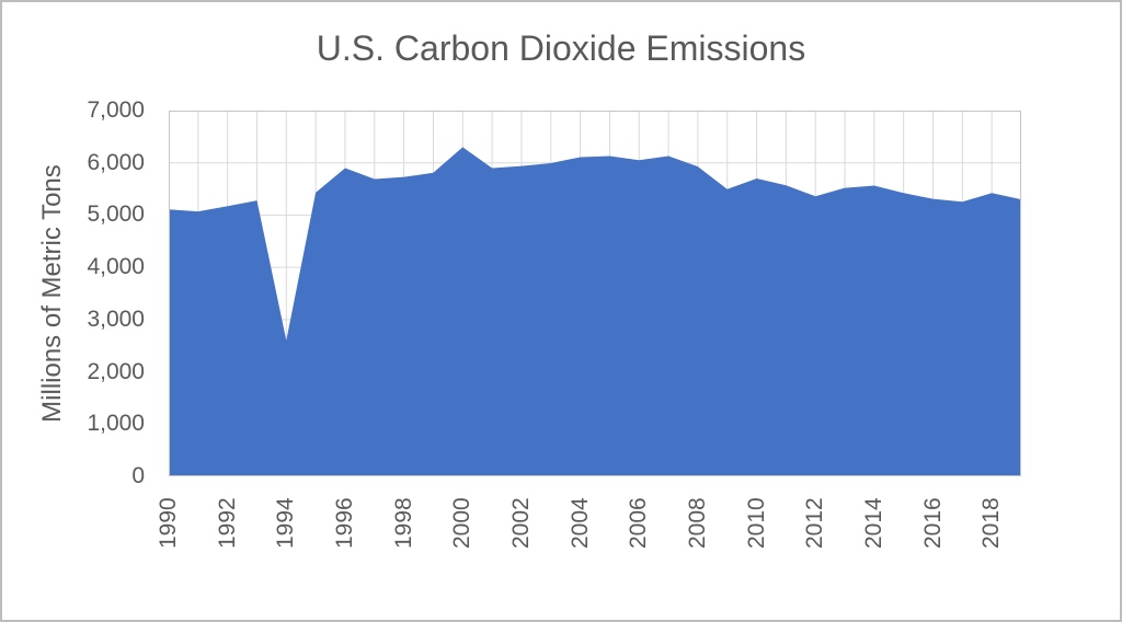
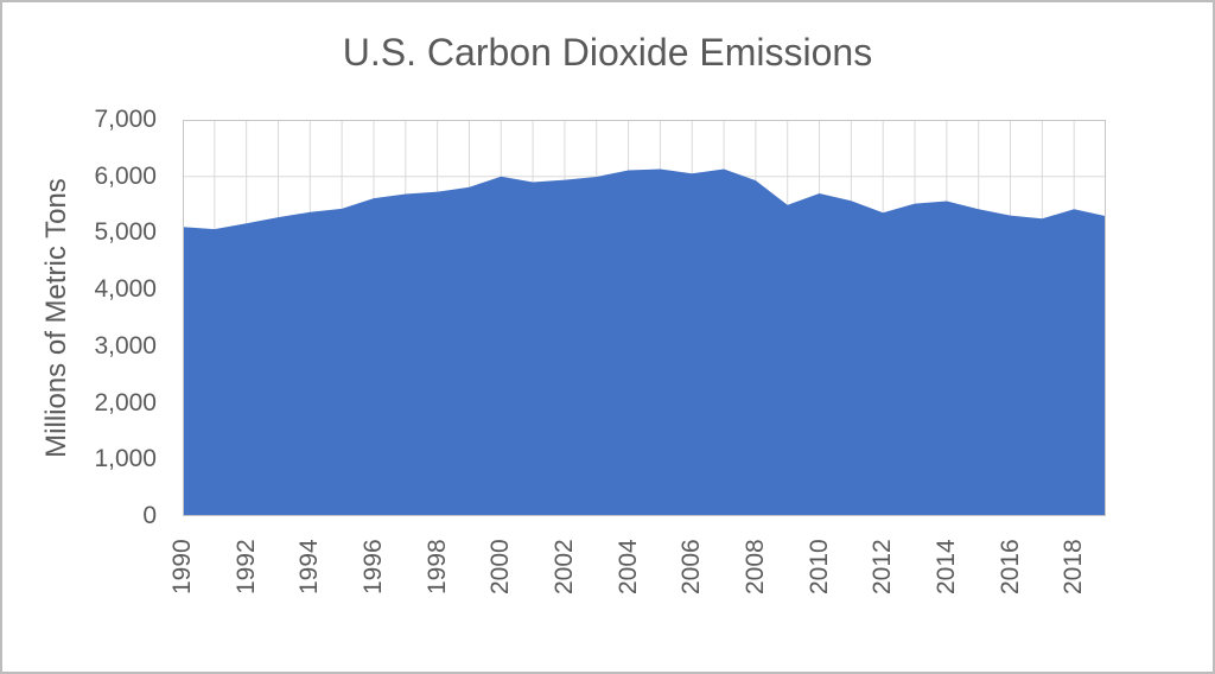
1994: 2600 -> 5400
1996: 5900 -> 5600
2000: 6300 -> 6000
